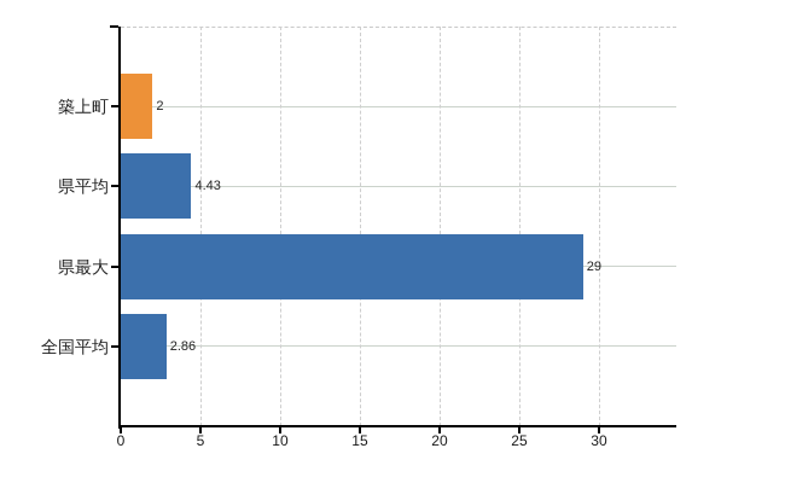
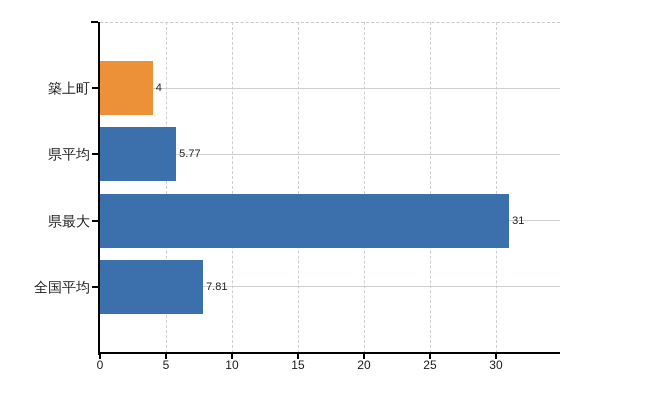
築上町: 2 -> 4
県平均: 4.43 -> 5.77
県最大: 29 -> 31
全国平均: 2.86 -> 7.81
